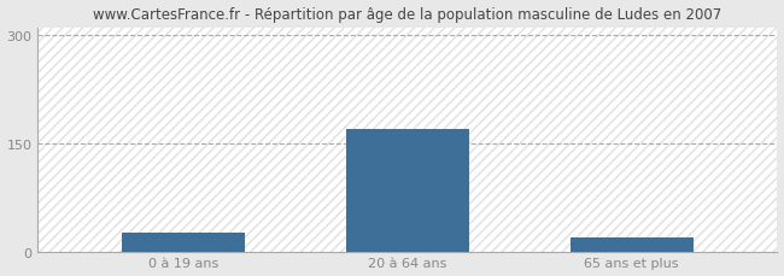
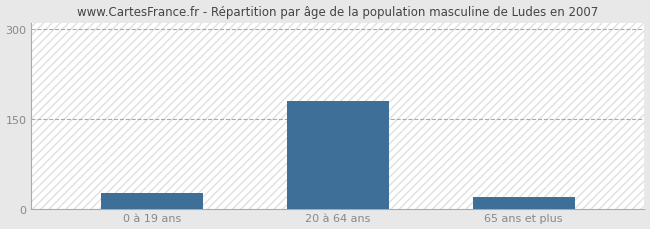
20 à 64 ans: 170 -> 180
